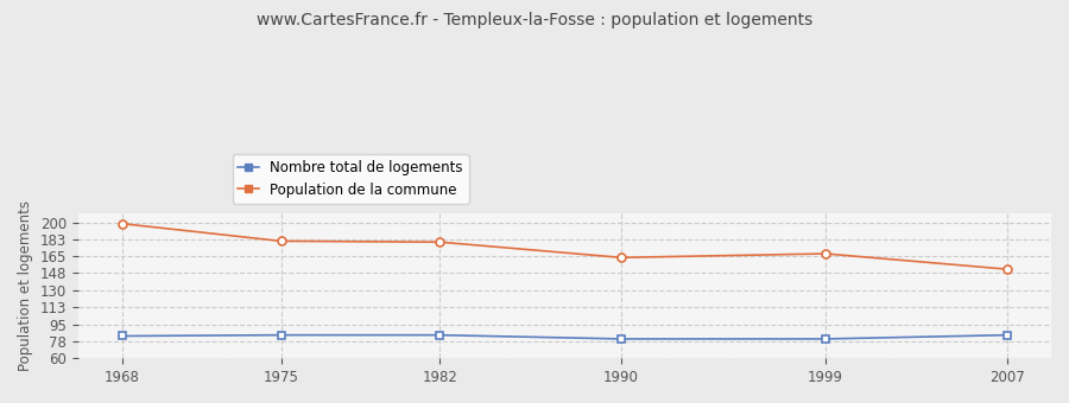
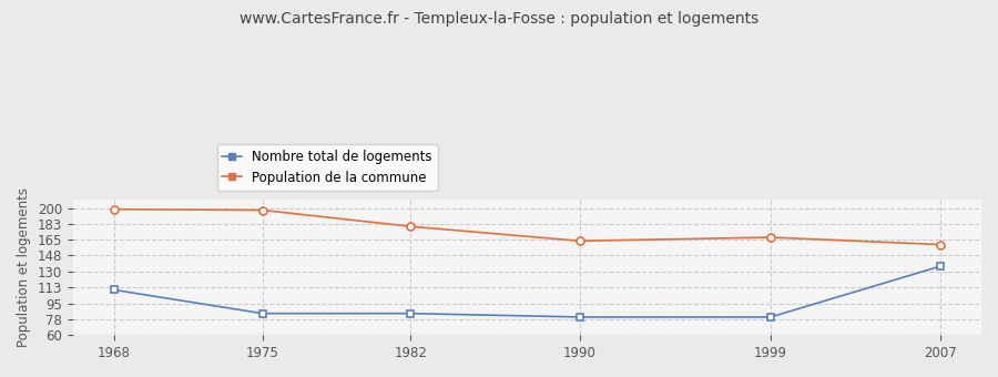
Nombre total de logements/1968: 83 -> 110
Population de la commune/1975: 181 -> 198
Nombre total de logements/2007: 84 -> 136
Population de la commune/2007: 152 -> 160
